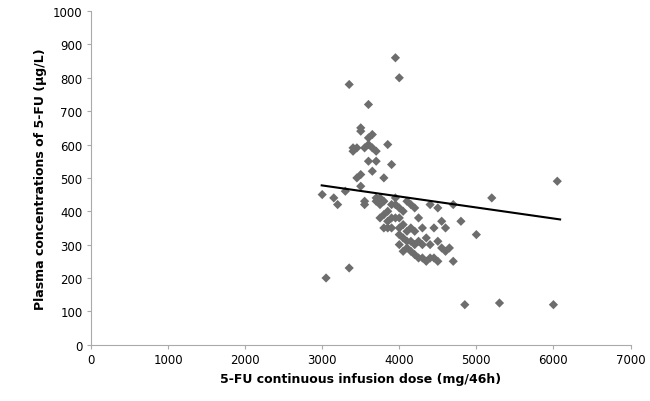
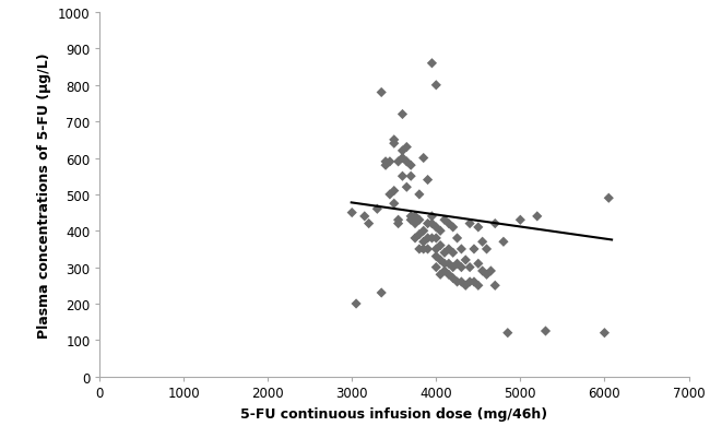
5000: 330 -> 430
